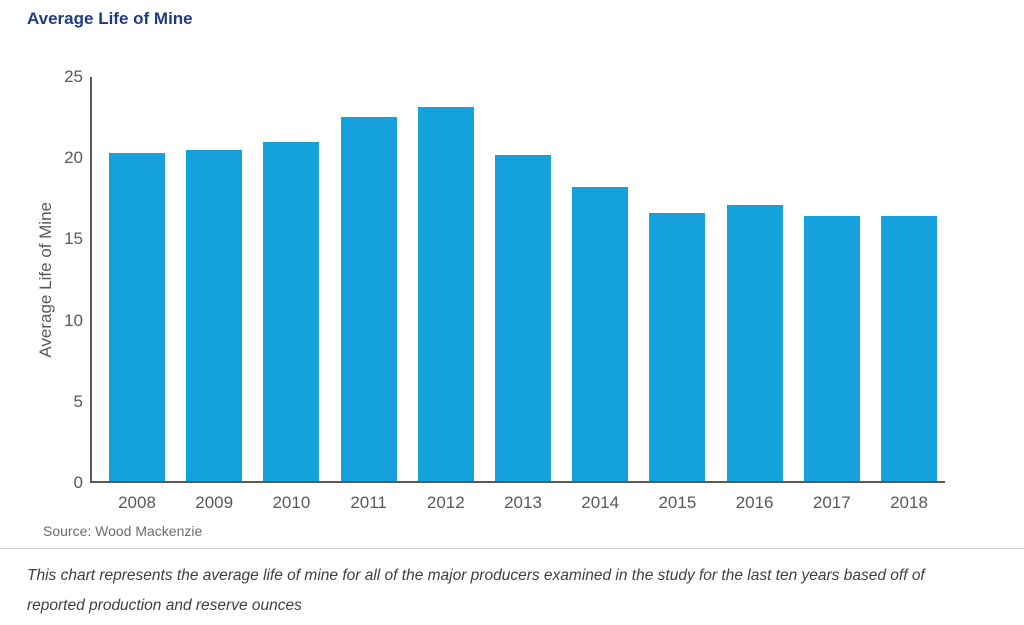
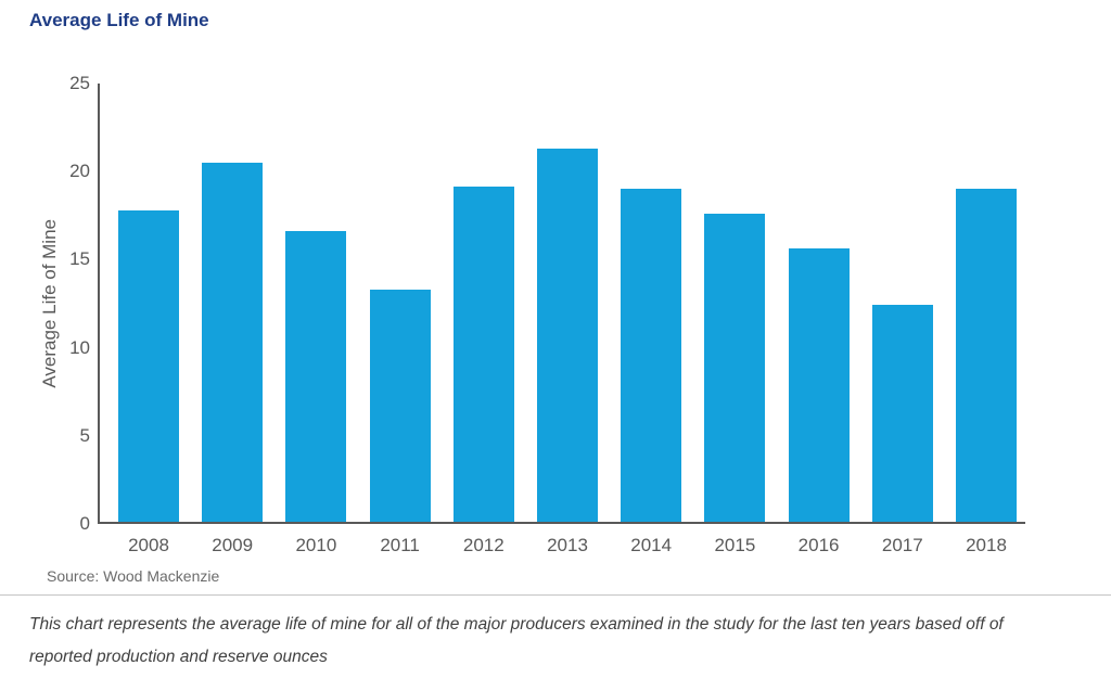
2008: 20.2 -> 17.7
2010: 20.9 -> 16.5
2011: 22.4 -> 13.2
2012: 23.0 -> 19.0
2013: 20.1 -> 21.2
2014: 18.1 -> 18.9
2015: 16.5 -> 17.5
2016: 17.0 -> 15.5
2017: 16.3 -> 12.3
2018: 16.3 -> 18.9
